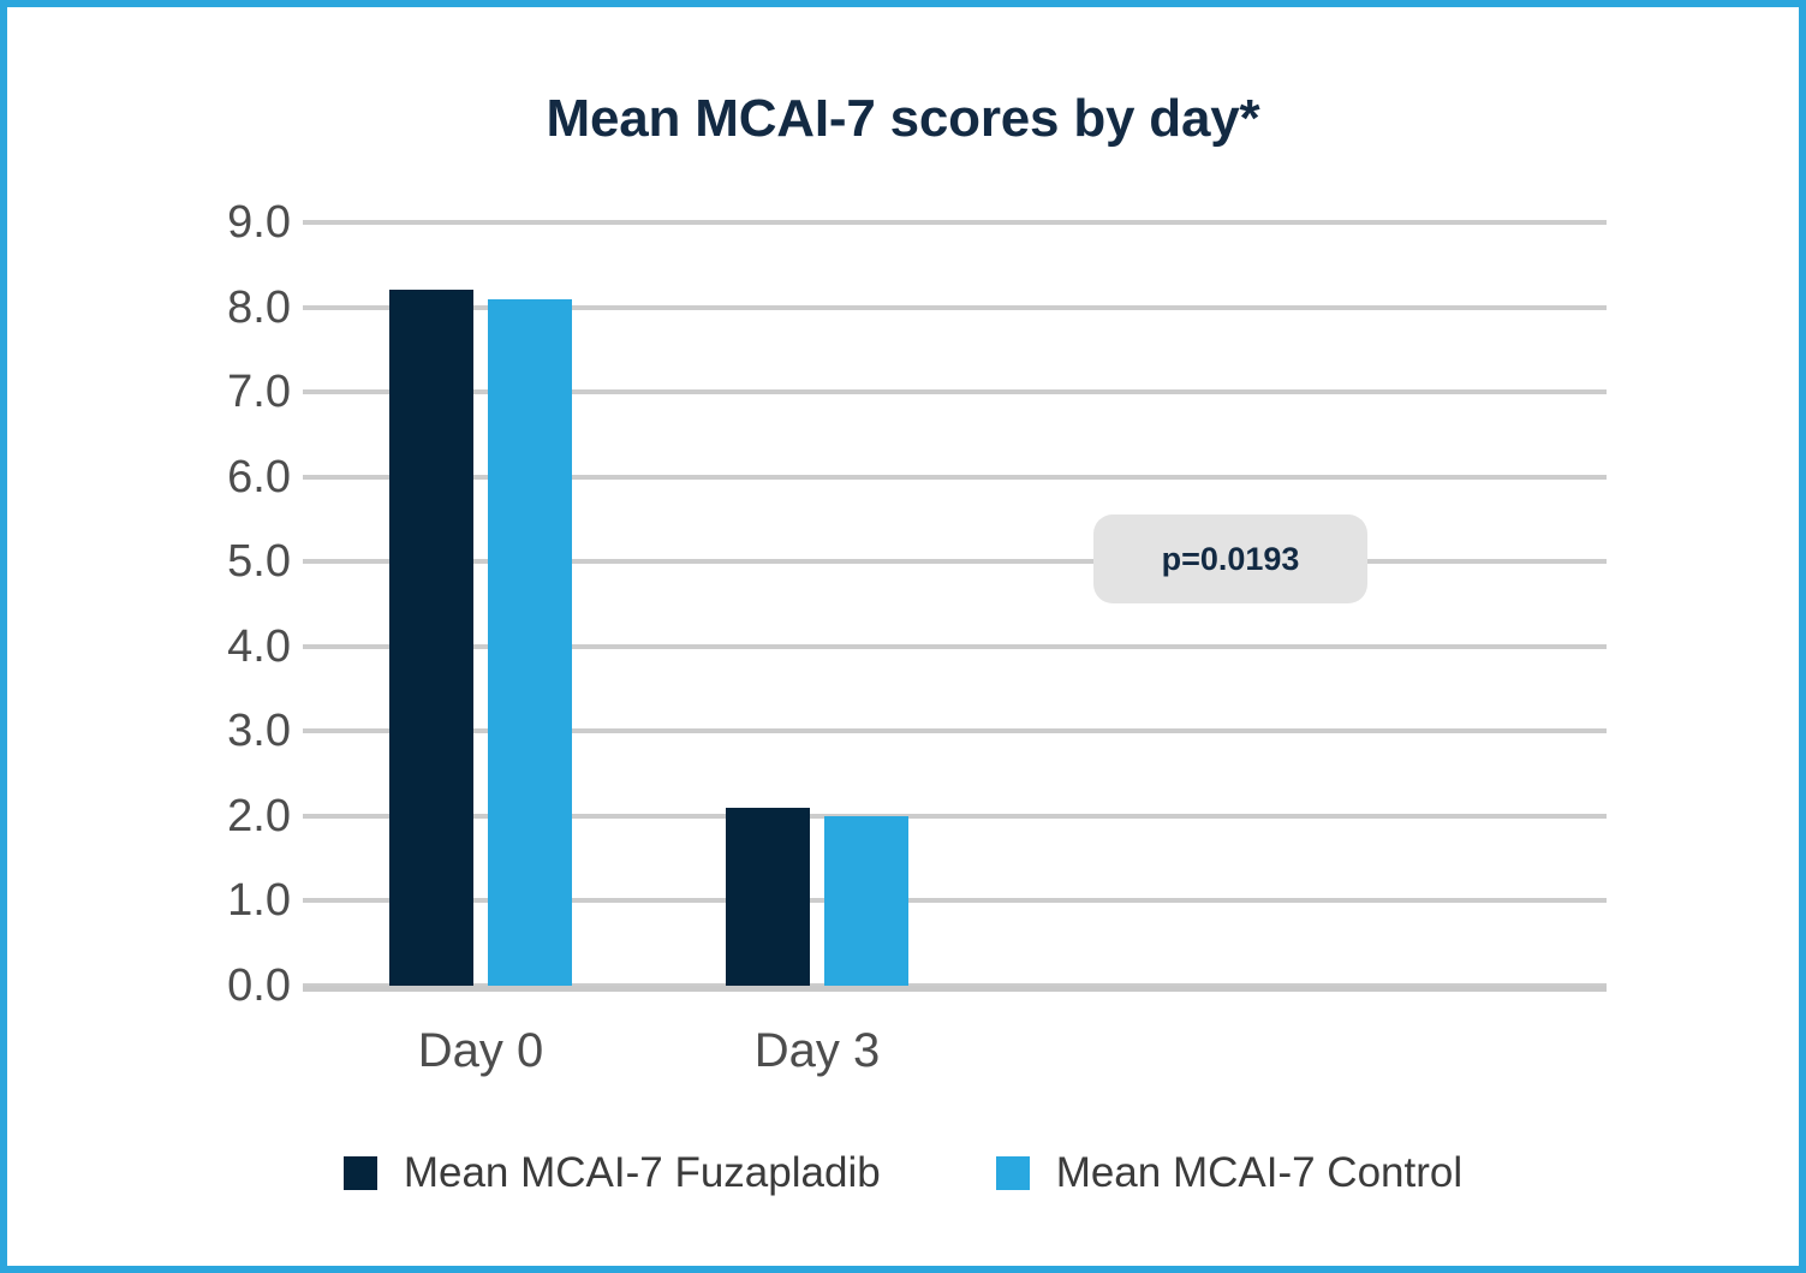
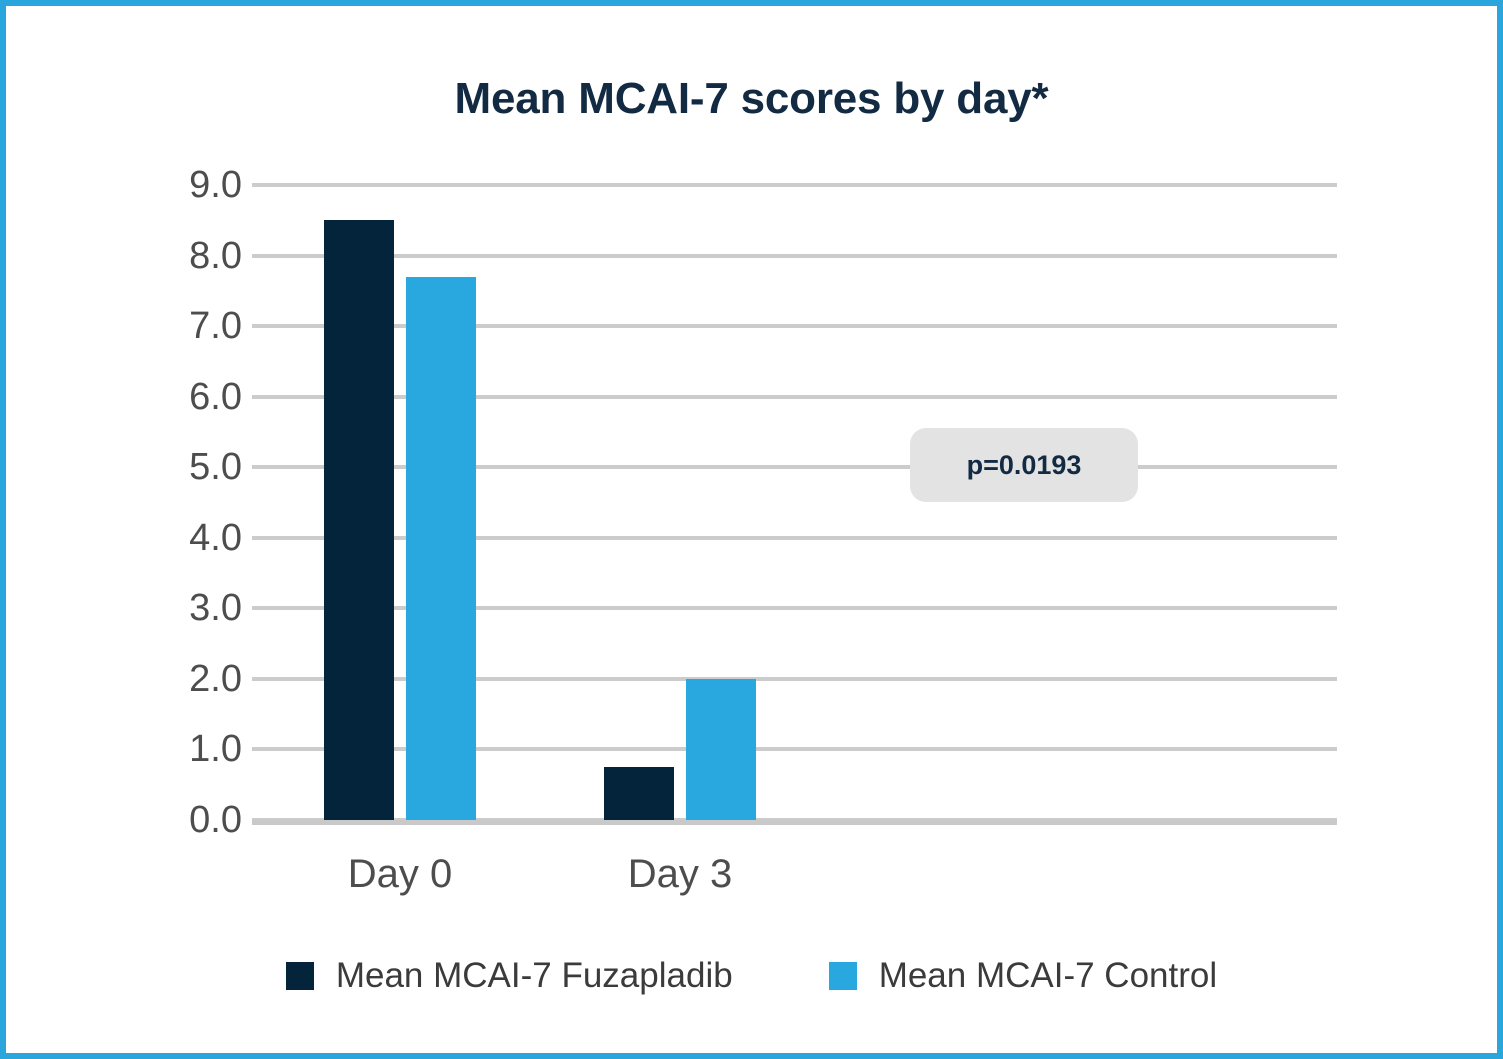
Mean MCAI-7 Fuzapladib/Day 0: 8.2 -> 8.5
Mean MCAI-7 Control/Day 0: 8.1 -> 7.7
Mean MCAI-7 Fuzapladib/Day 3: 2.1 -> 0.8
